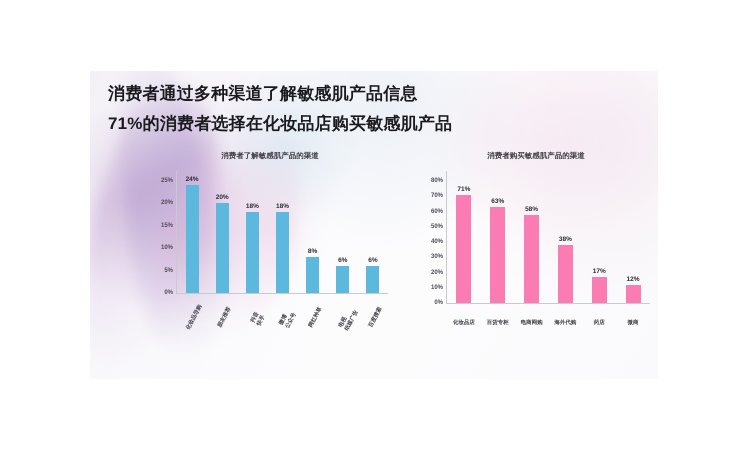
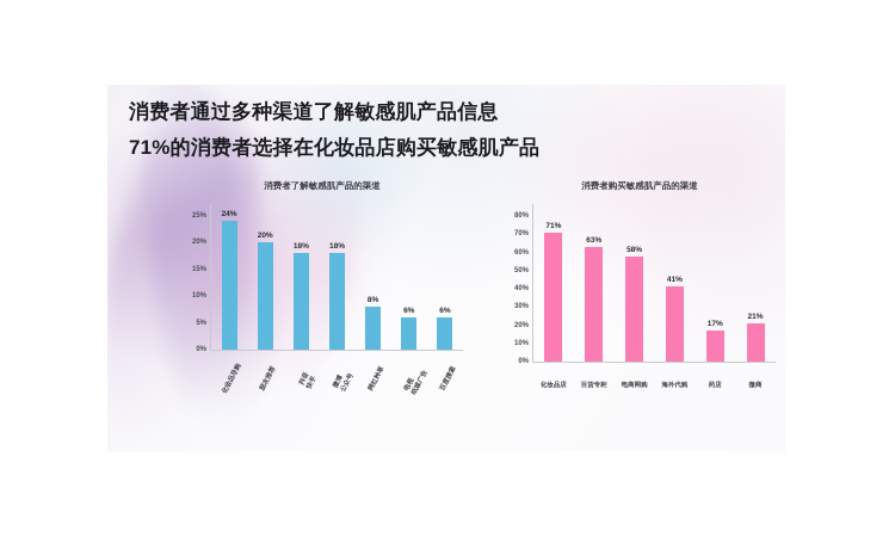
消费者购买敏感肌产品的渠道/海外代购: 38% -> 41%
消费者购买敏感肌产品的渠道/微商: 12% -> 21%
